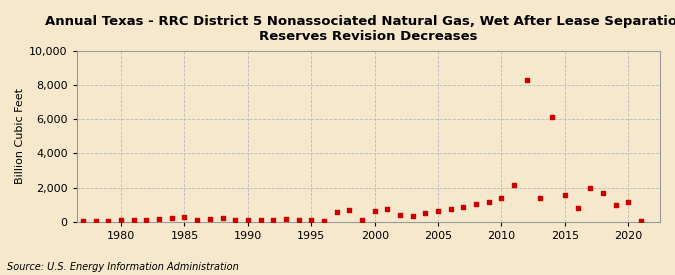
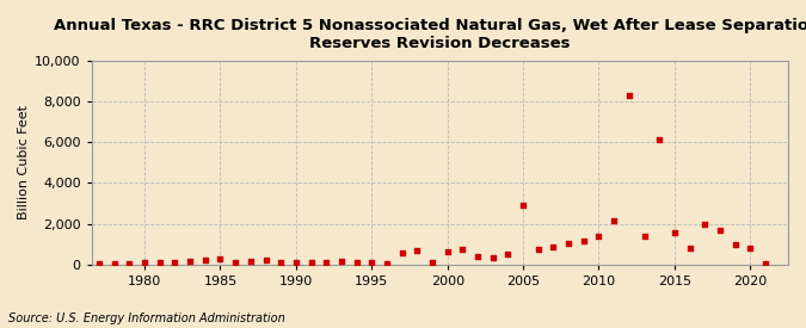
2005: 600 -> 2,900
2020: 1,200 -> 800
